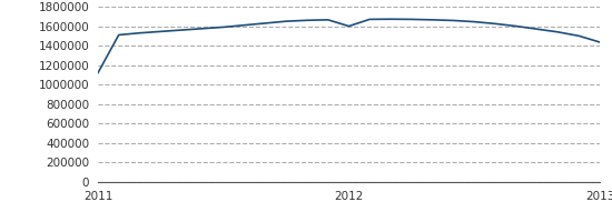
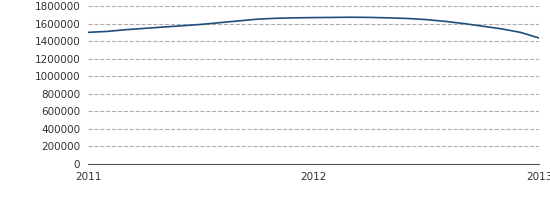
2011: 1120000 -> 1500000
2012: 1600000 -> 1670000
